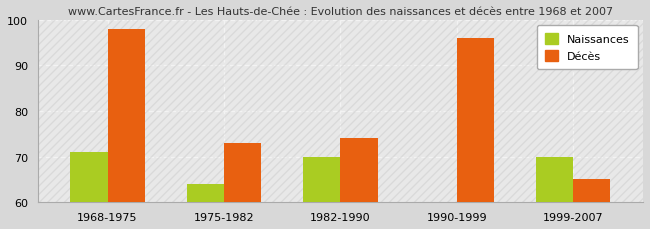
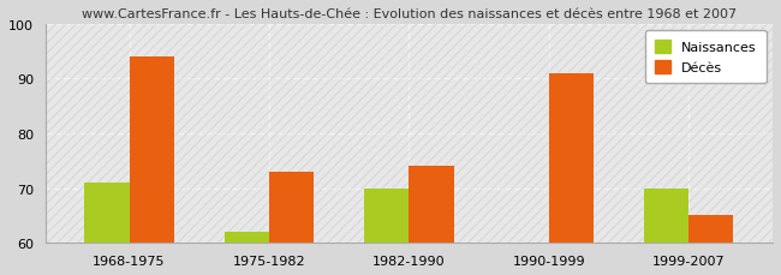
Décès/1968-1975: 98 -> 94
Naissances/1975-1982: 64 -> 62
Décès/1990-1999: 96 -> 91
